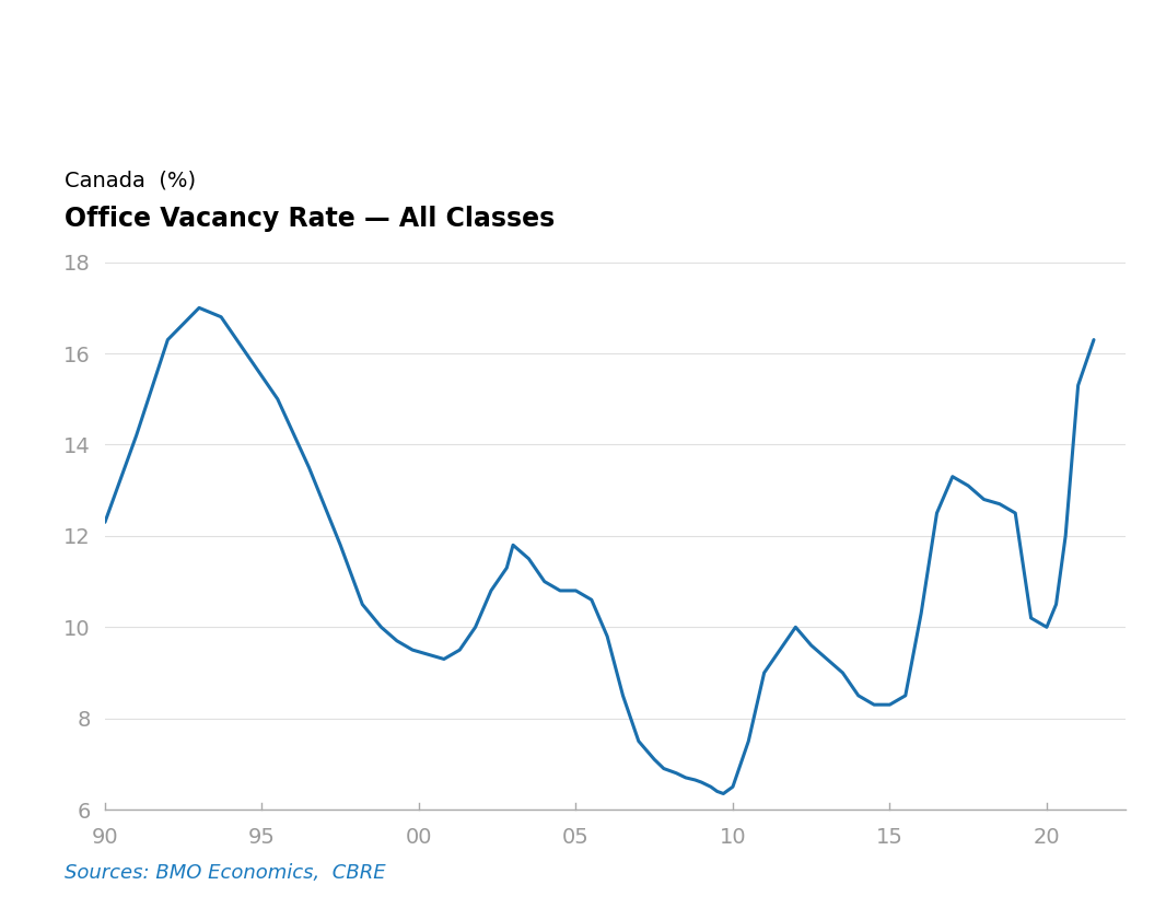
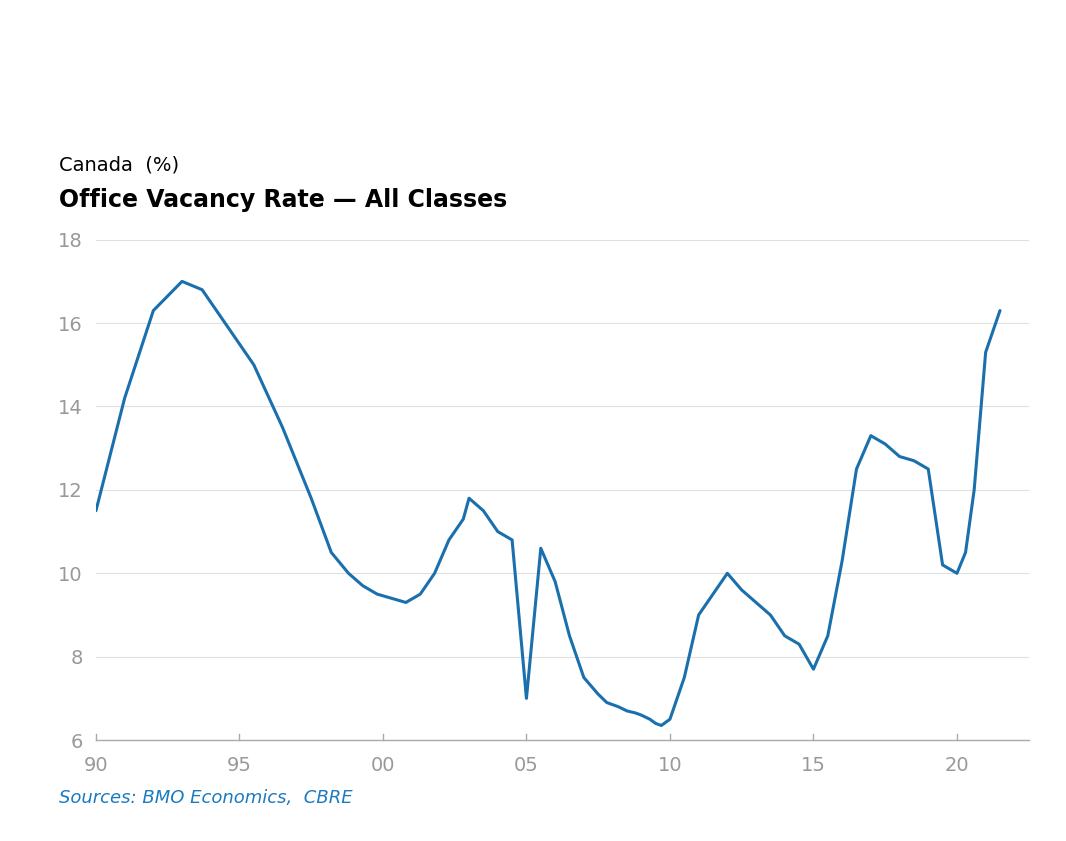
90: 12.30 -> 11.50
05: 10.80 -> 7.00
15: 8.30 -> 7.70
